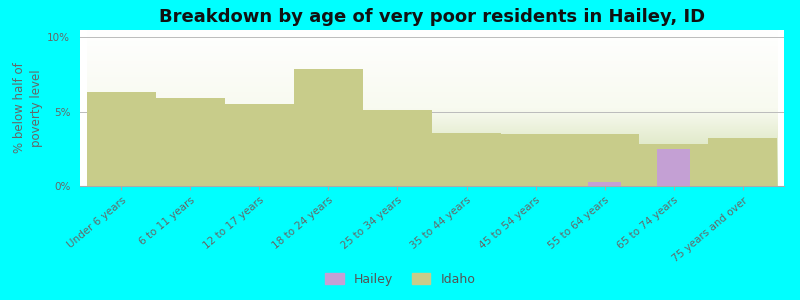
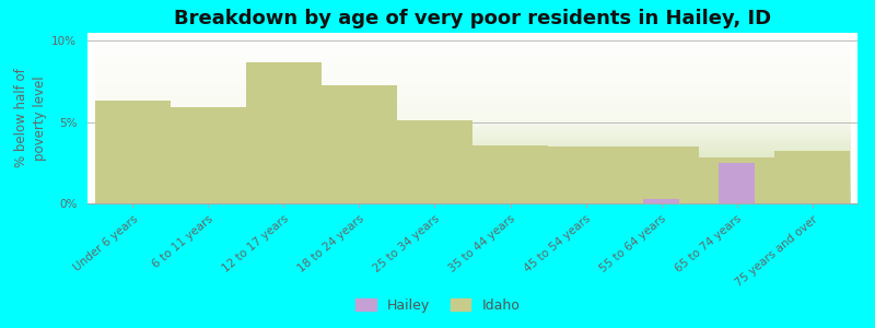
Idaho/12 to 17 years: 5.5% -> 8.7%
Idaho/18 to 24 years: 7.9% -> 7.3%
